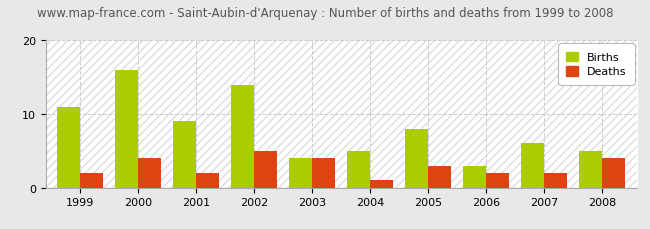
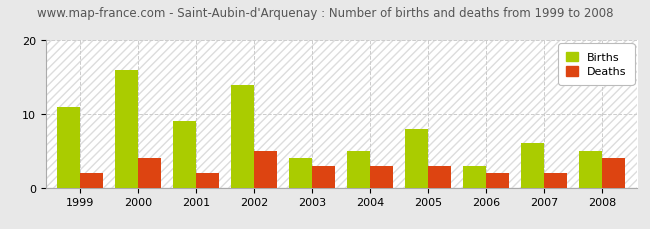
Deaths/2003: 4 -> 3
Deaths/2004: 1 -> 3
